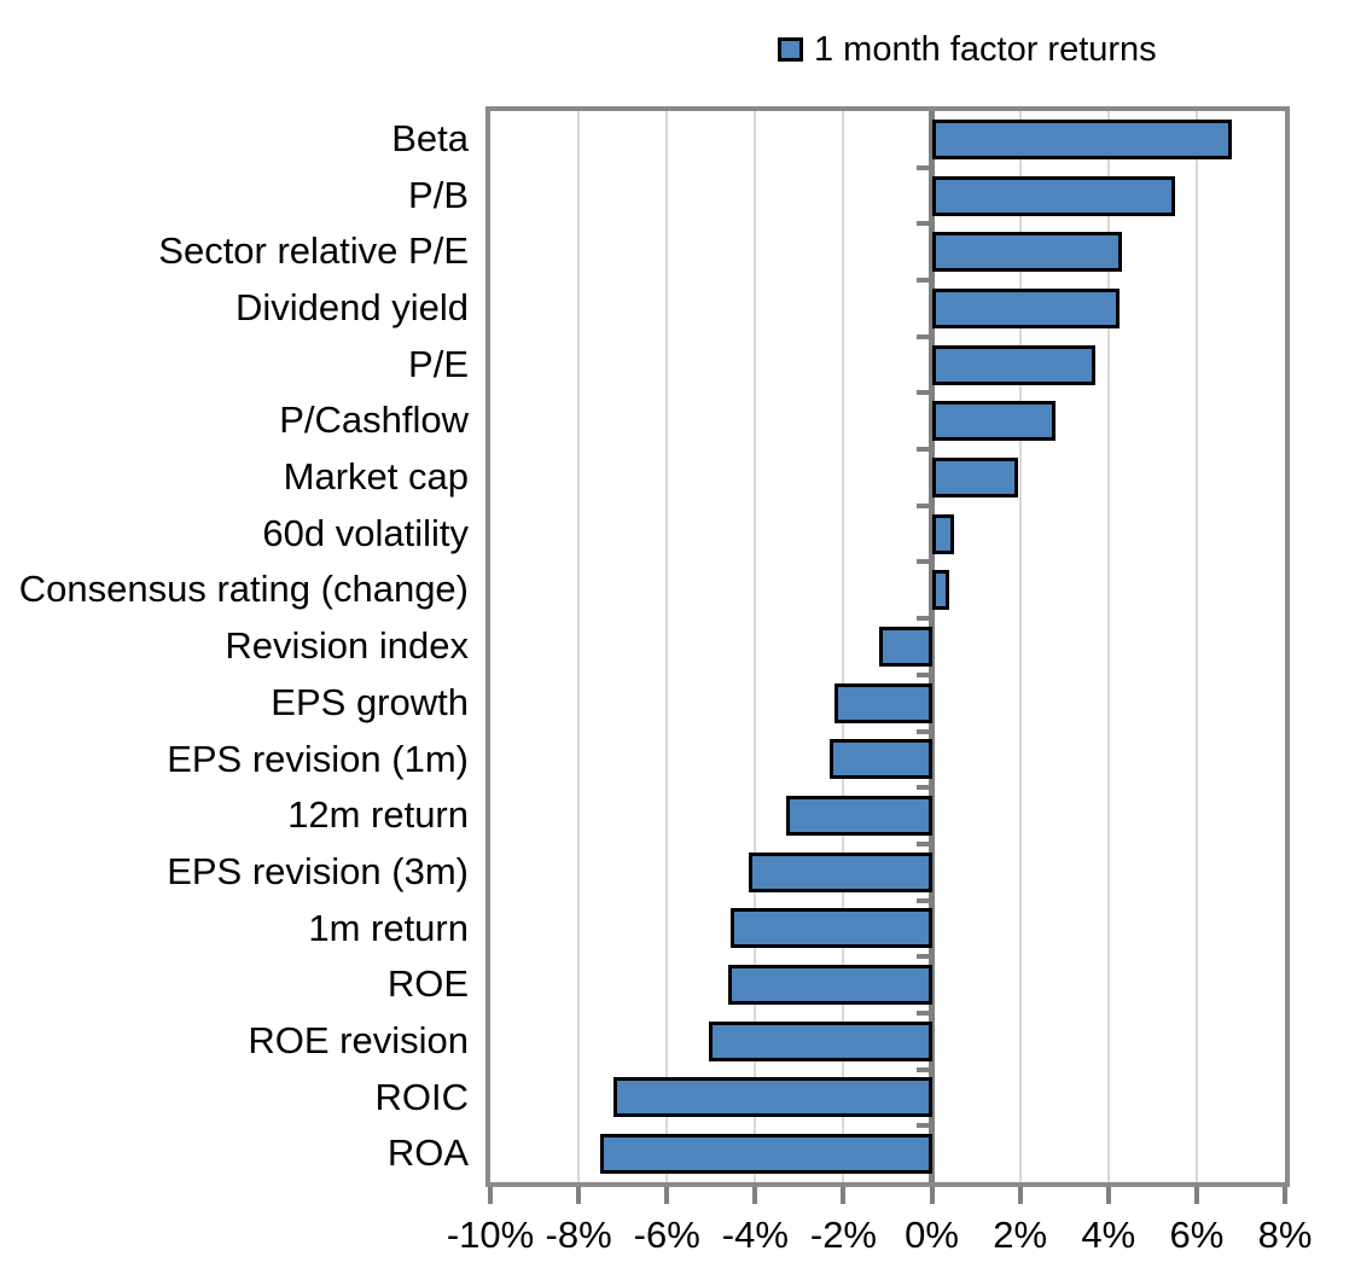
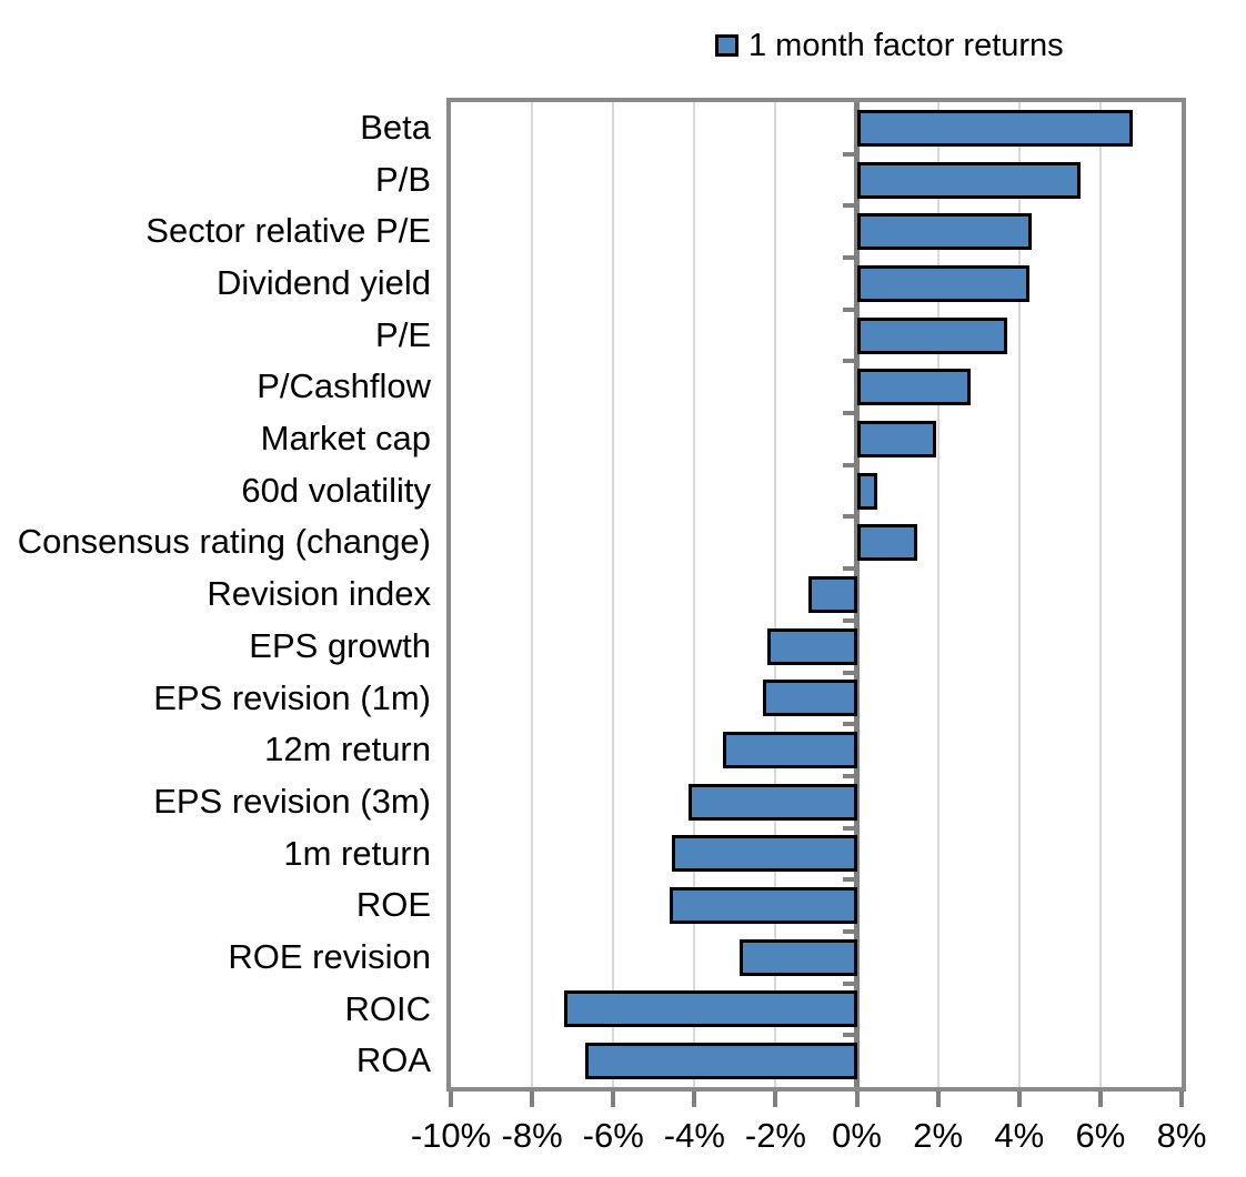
Consensus rating (change): 0.4% -> 1.5%
ROE revision: -5.0% -> -2.9%
ROA: -7.5% -> -6.7%
